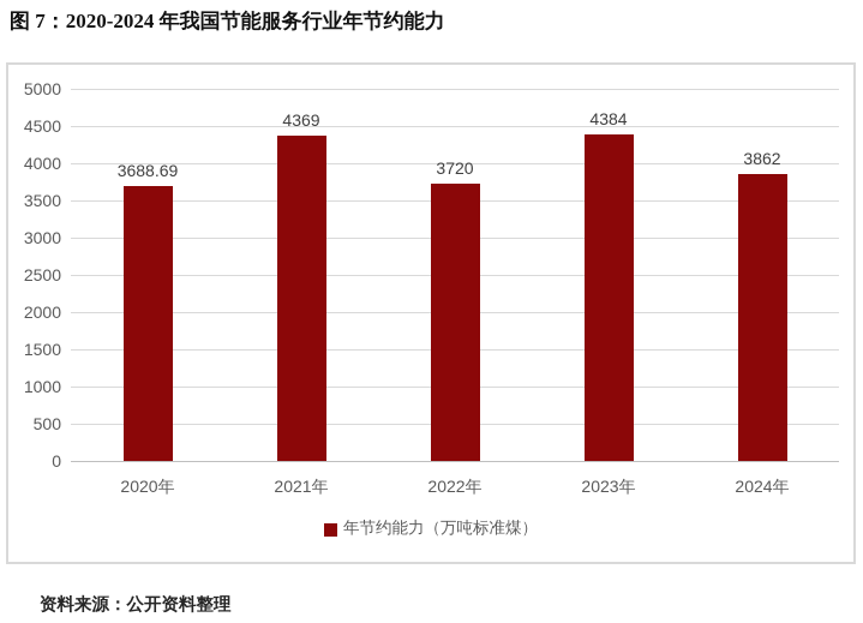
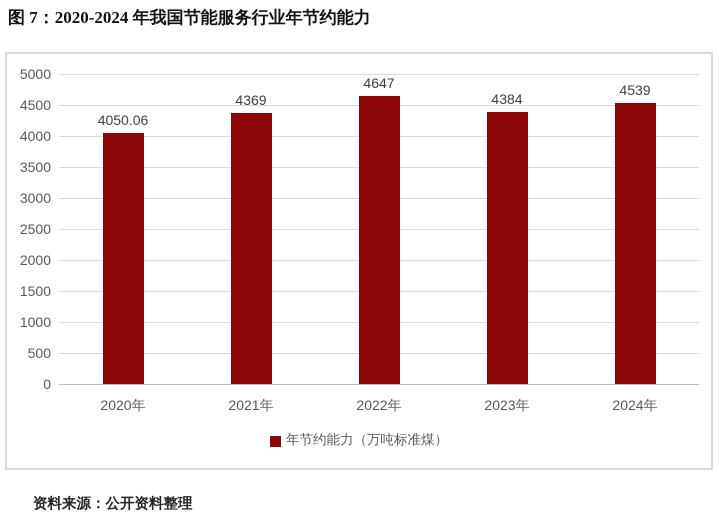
2020年: 3688.69 -> 4050.06
2022年: 3720 -> 4647
2024年: 3862 -> 4539
